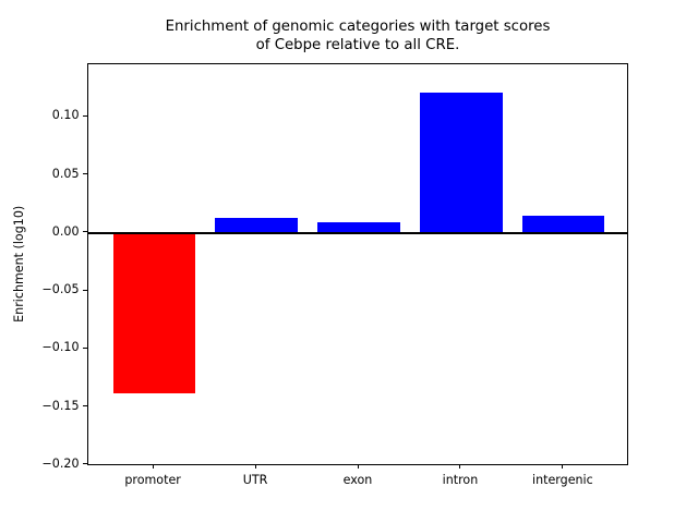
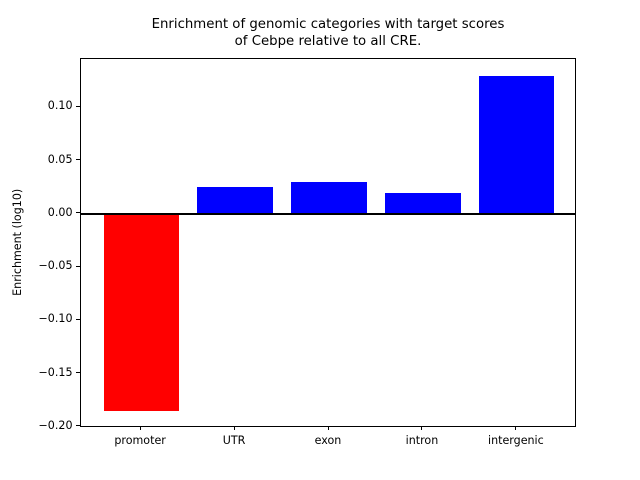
promoter: -0.138 -> -0.185
UTR: 0.013 -> 0.025
exon: 0.009 -> 0.030
intron: 0.121 -> 0.020
intergenic: 0.015 -> 0.130
